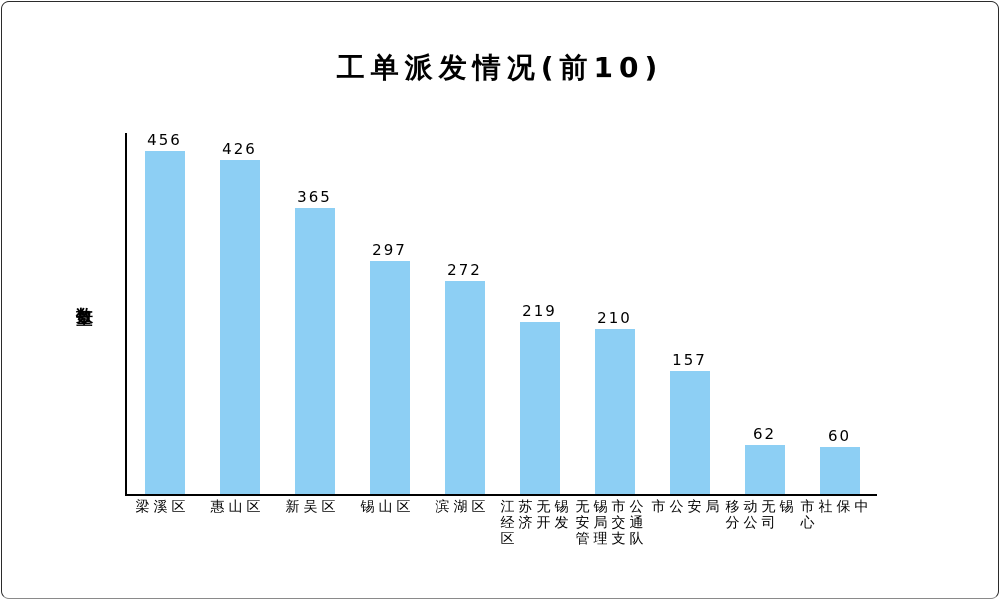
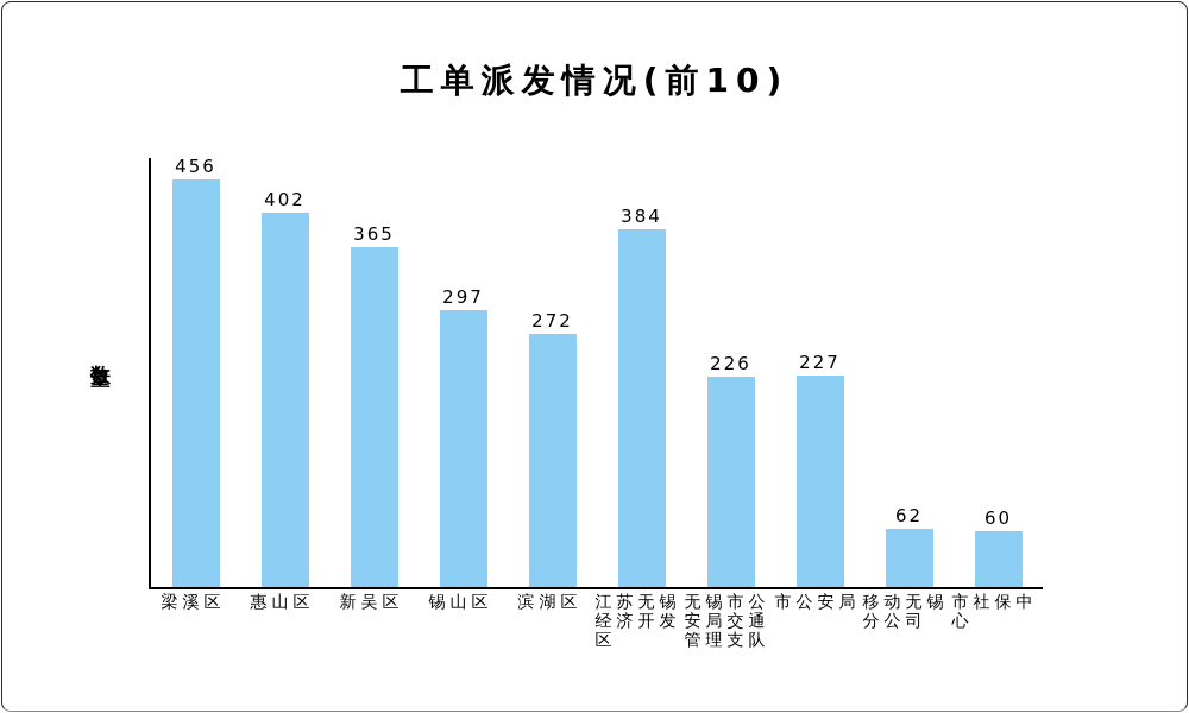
惠山区: 426 -> 402
江苏无锡经济开发区: 219 -> 384
无锡市公安局交通管理支队: 210 -> 226
市公安局: 157 -> 227
